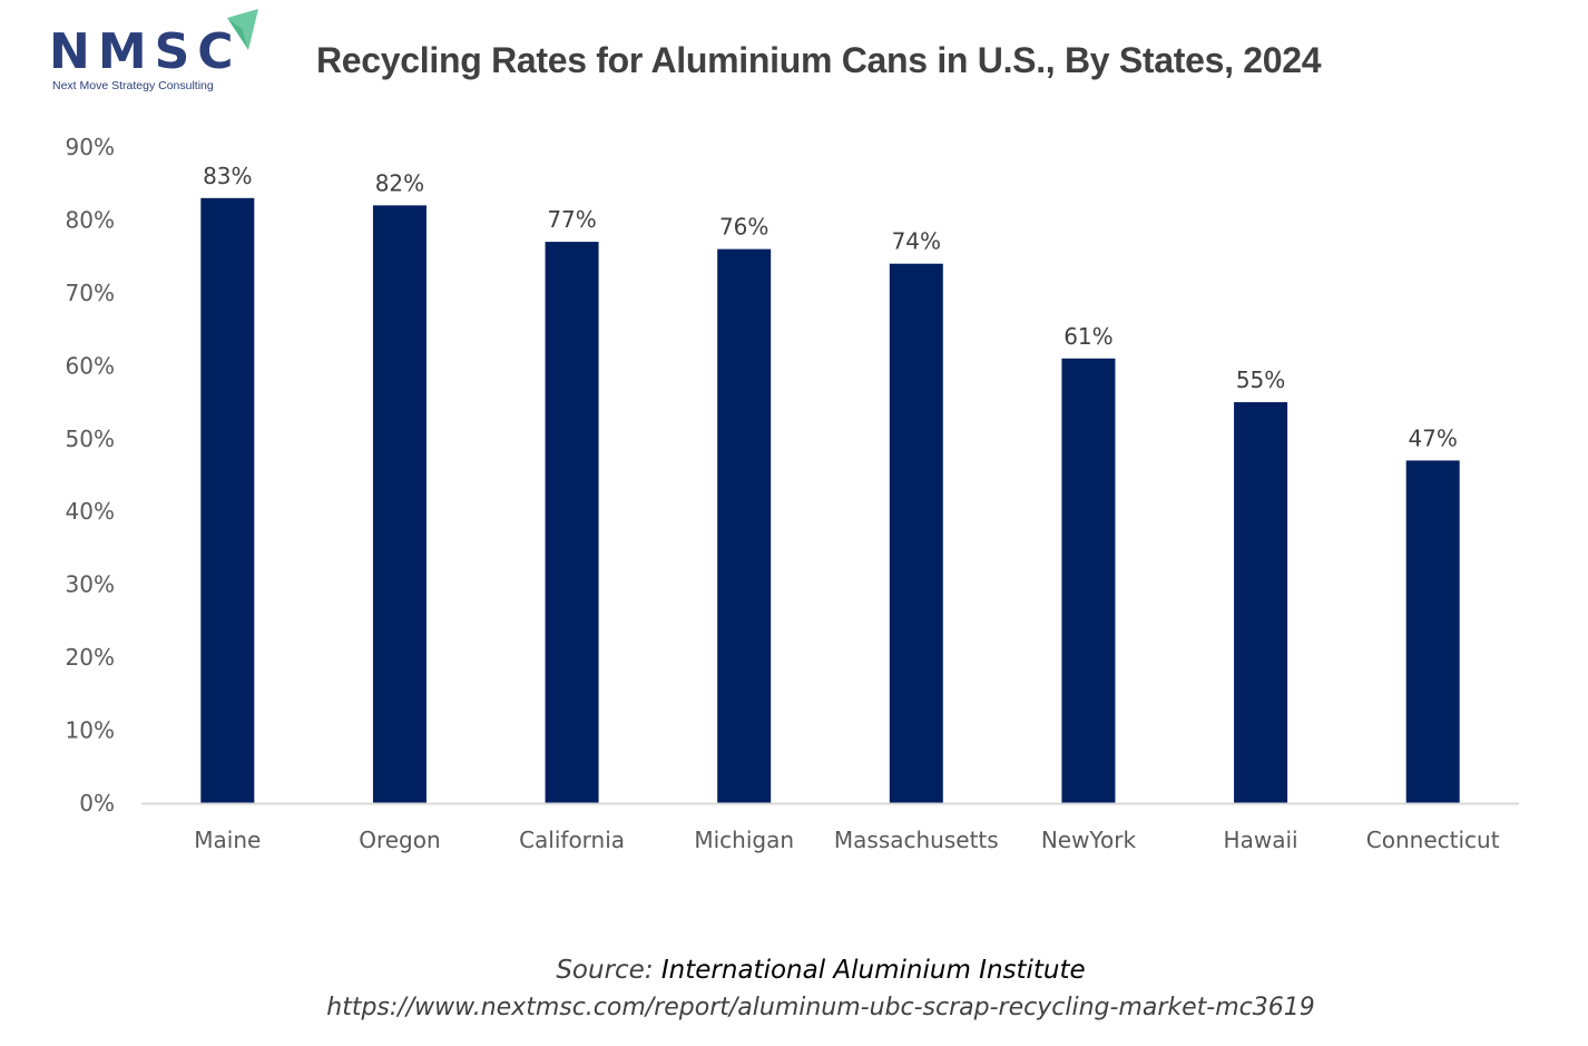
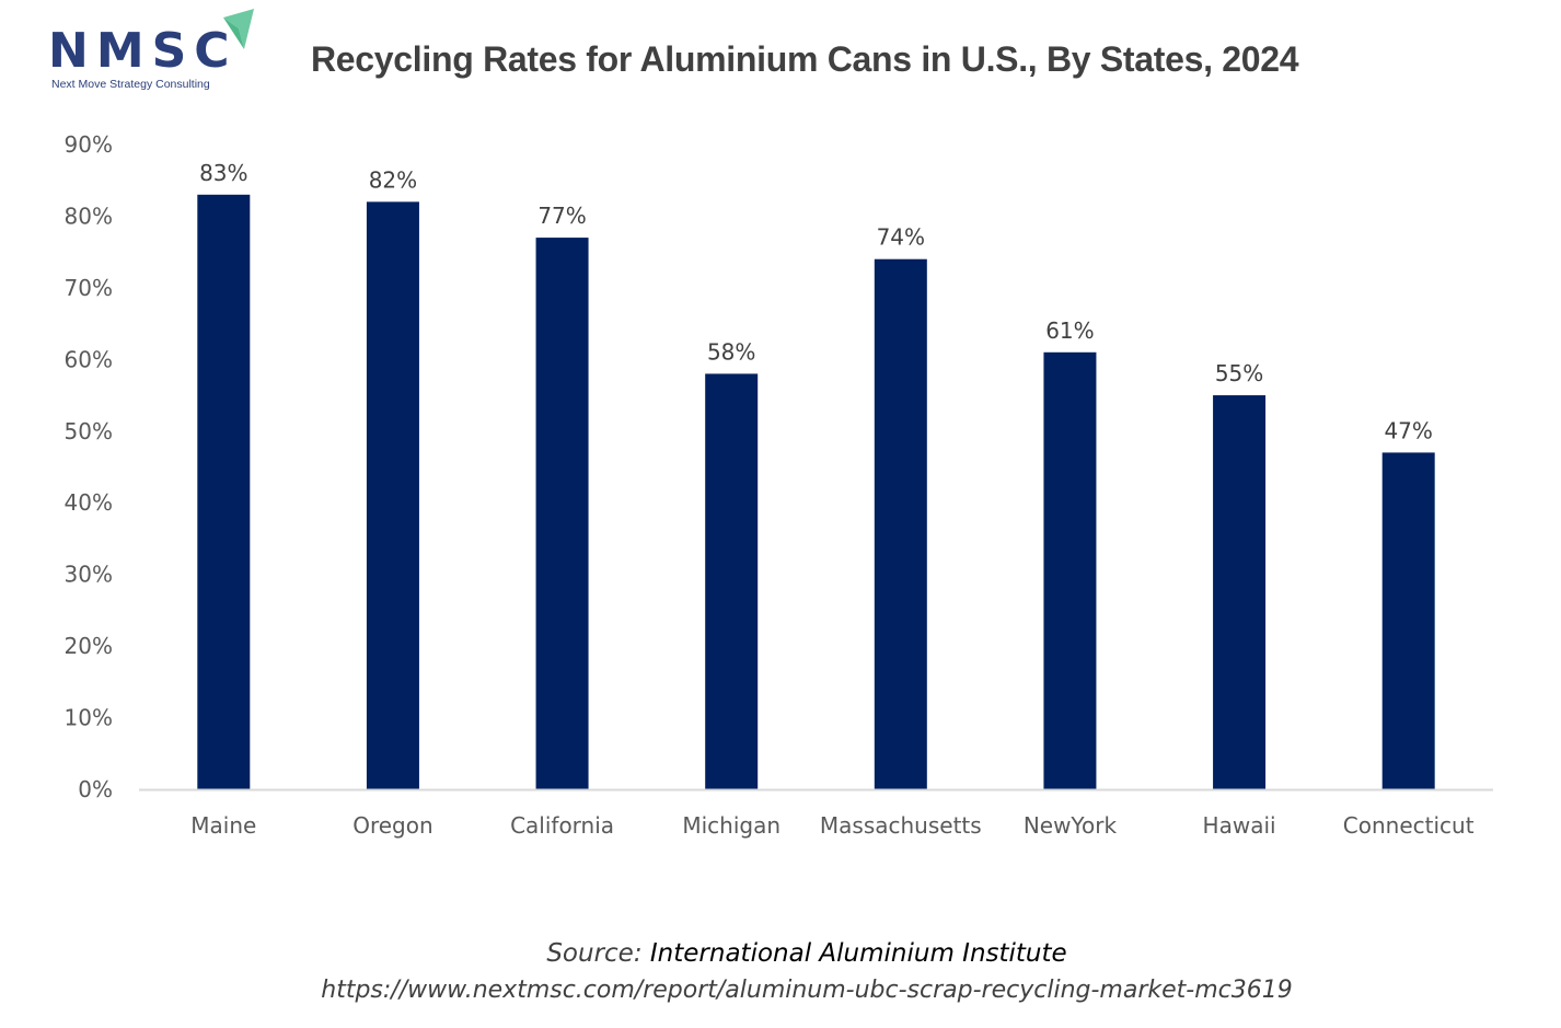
Michigan: 76% -> 58%
